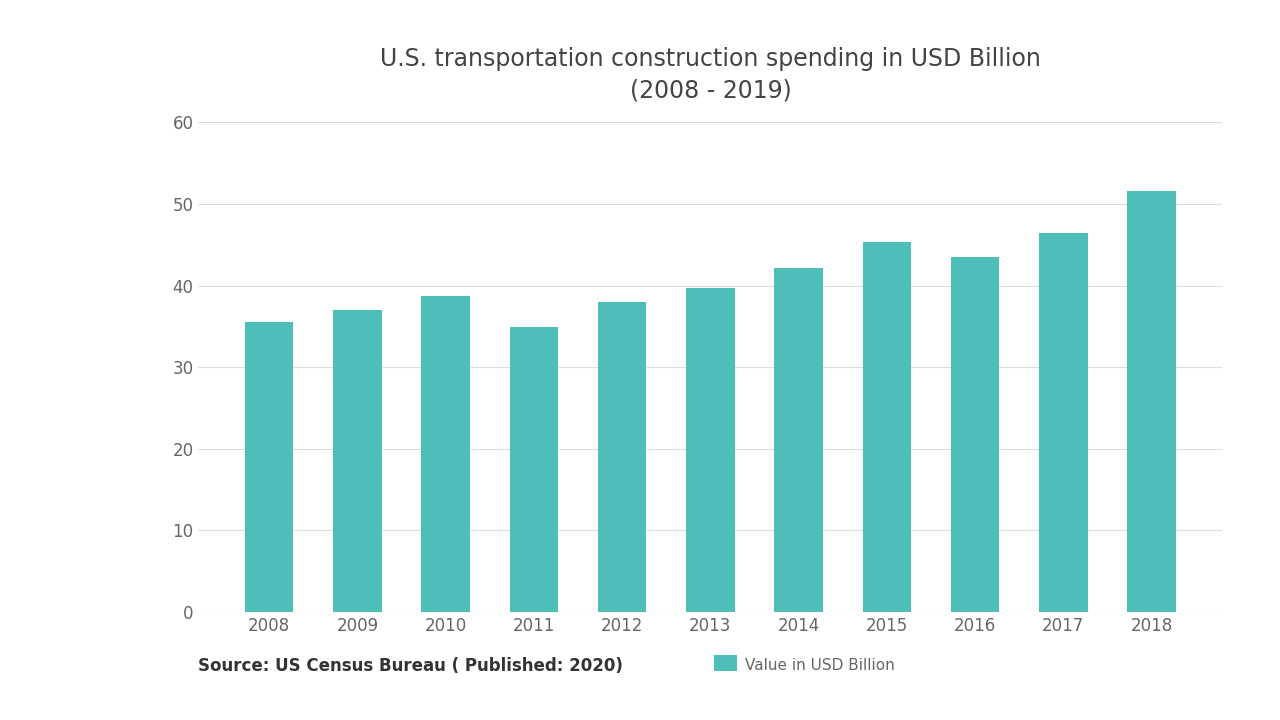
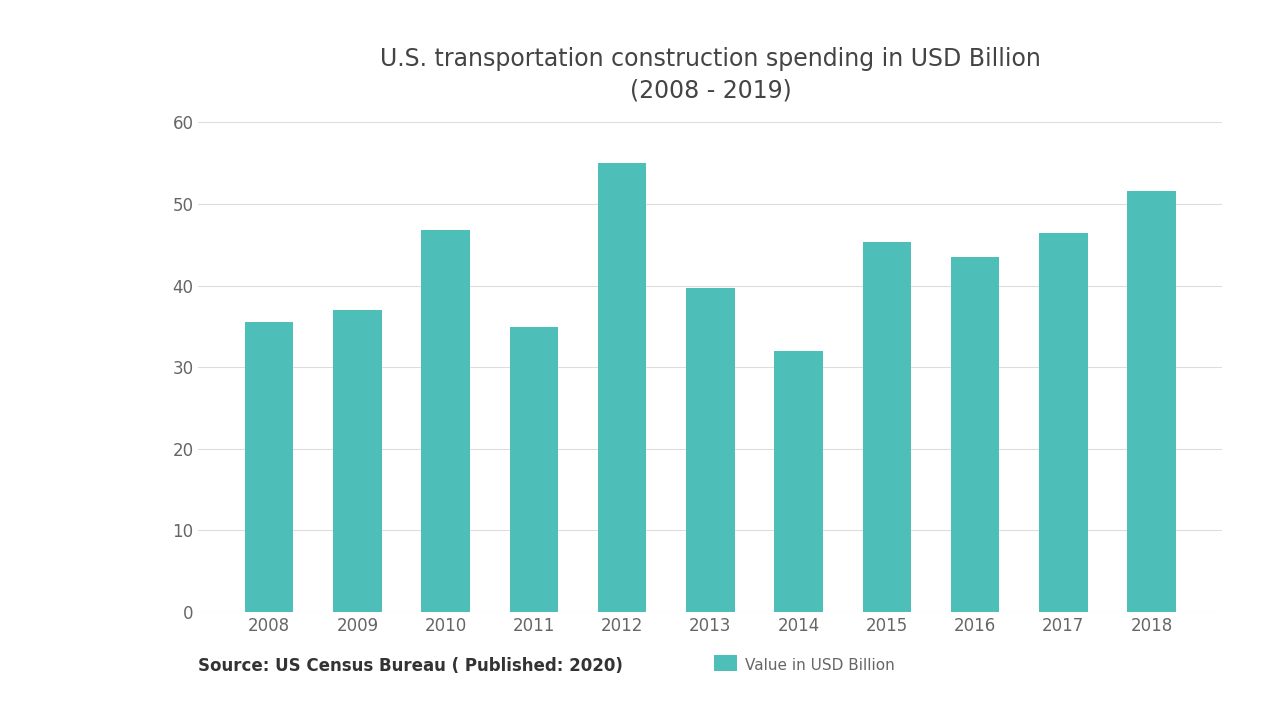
2010: 38.7 -> 46.8
2012: 38.0 -> 55.0
2014: 42.1 -> 32.0
